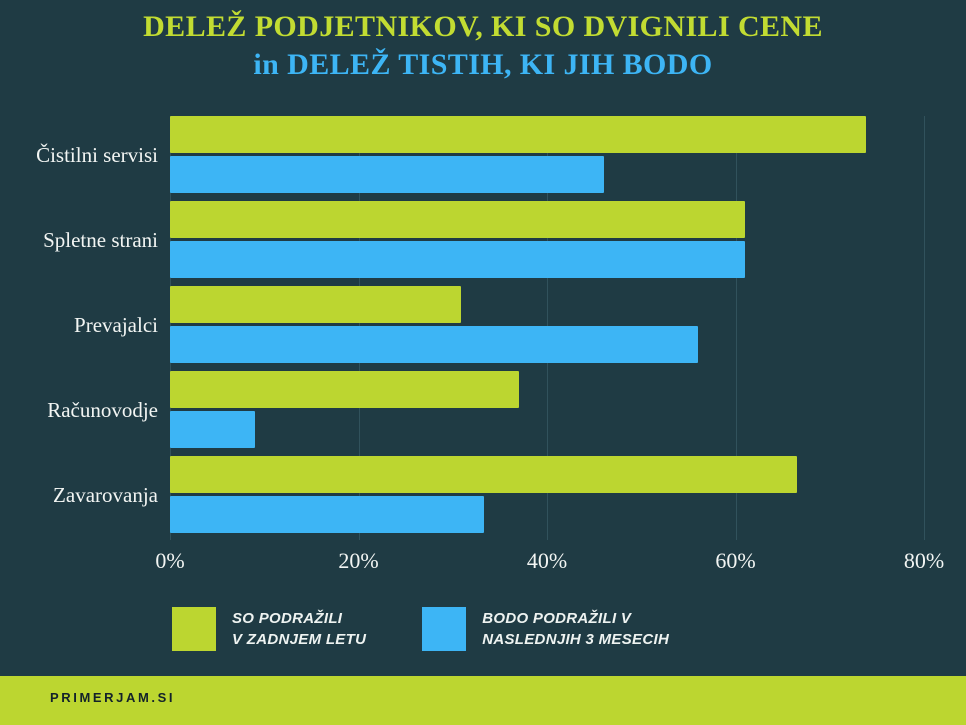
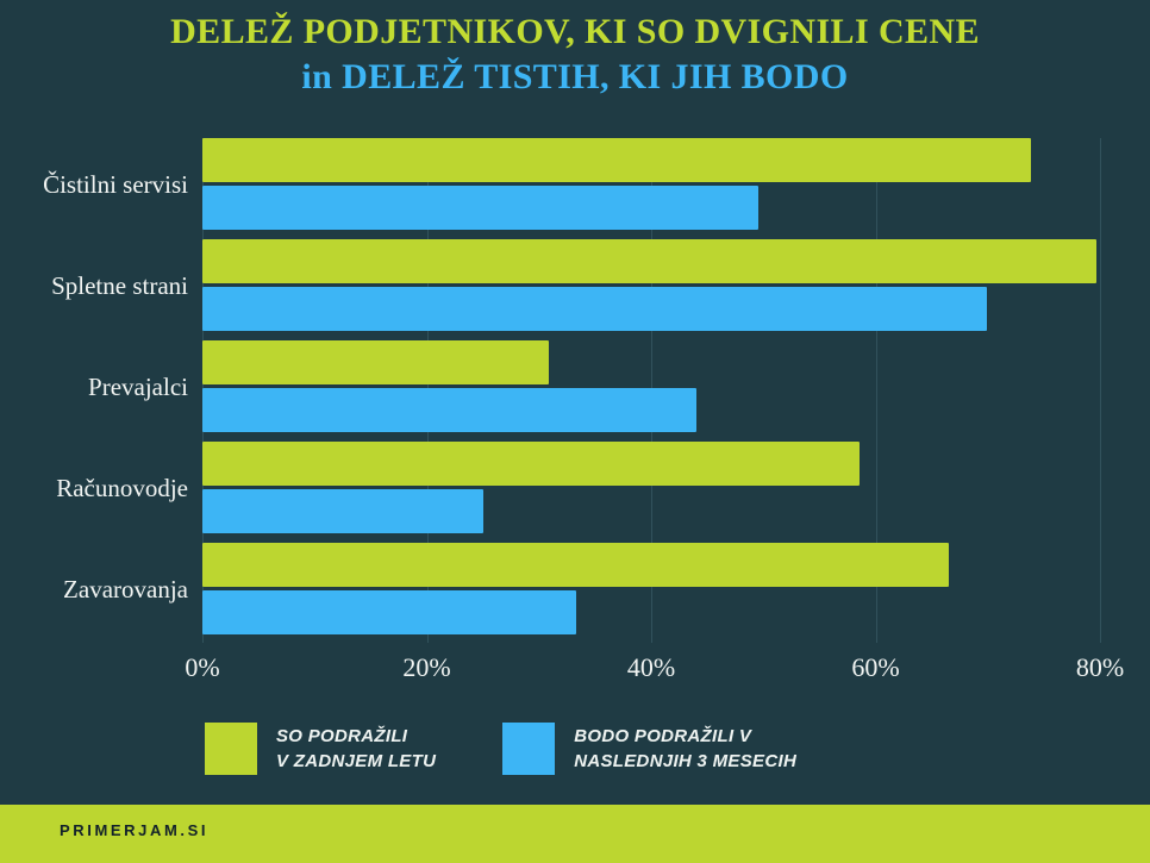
BODO PODRAŽILI V NASLEDNJIH 3 MESECIH/Čistilni servisi: 46% -> 50%
SO PODRAŽILI V ZADNJEM LETU/Spletne strani: 61% -> 80%
BODO PODRAŽILI V NASLEDNJIH 3 MESECIH/Spletne strani: 61% -> 70%
BODO PODRAŽILI V NASLEDNJIH 3 MESECIH/Prevajalci: 56% -> 44%
SO PODRAŽILI V ZADNJEM LETU/Računovodje: 37% -> 59%
BODO PODRAŽILI V NASLEDNJIH 3 MESECIH/Računovodje: 9% -> 25%
